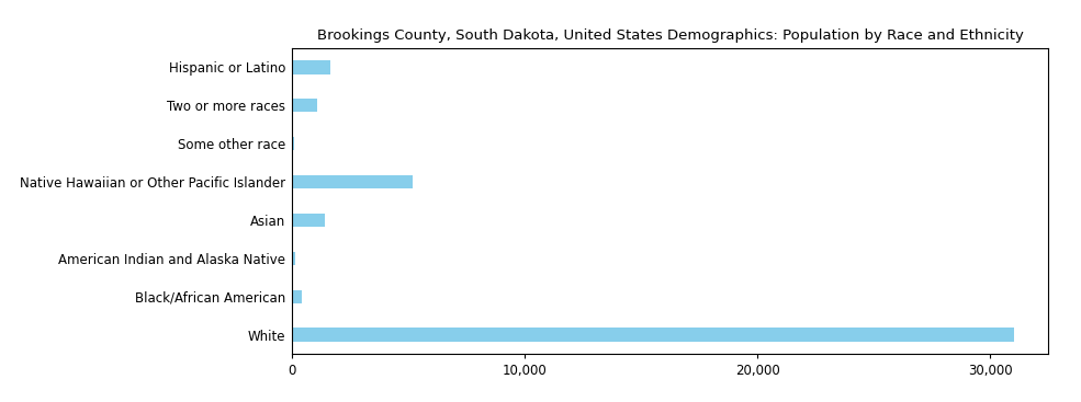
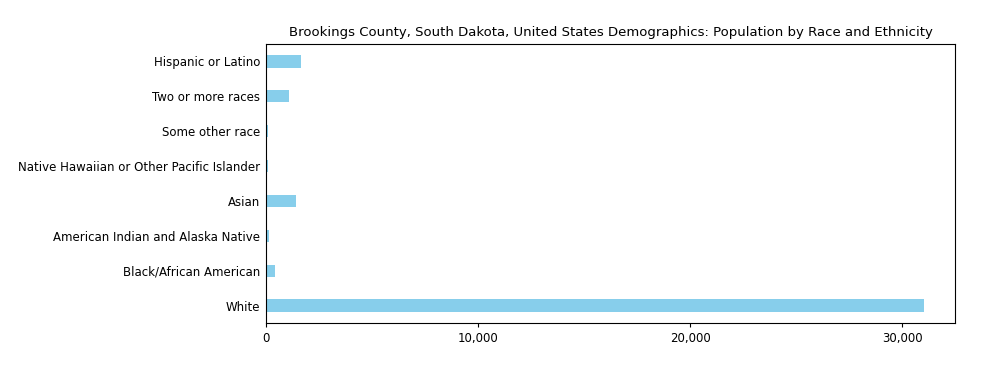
Native Hawaiian or Other Pacific Islander: 5,200 -> 80
